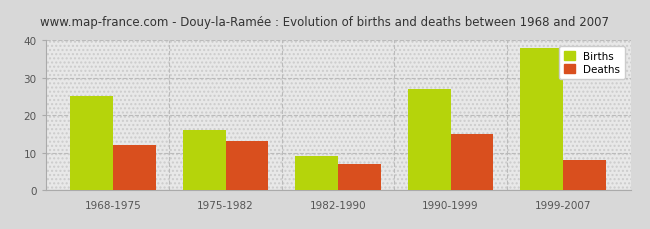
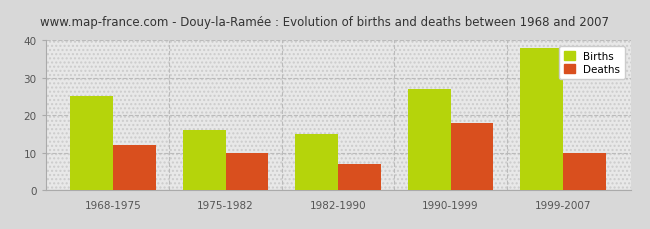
Deaths/1975-1982: 13 -> 10
Births/1982-1990: 9 -> 15
Deaths/1990-1999: 15 -> 18
Deaths/1999-2007: 8 -> 10
